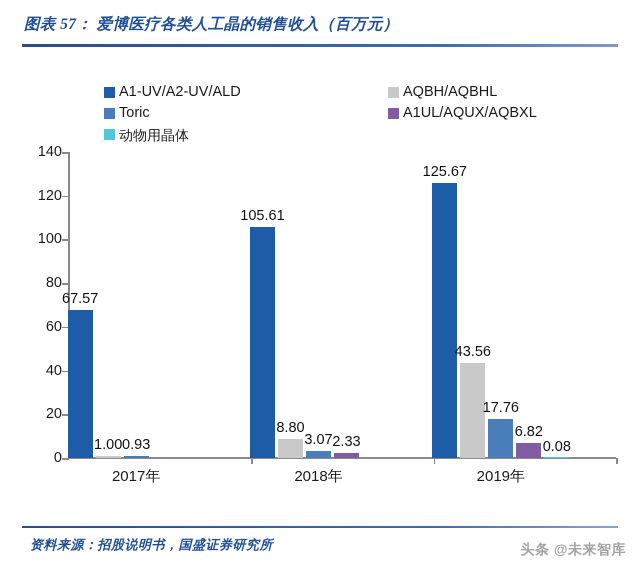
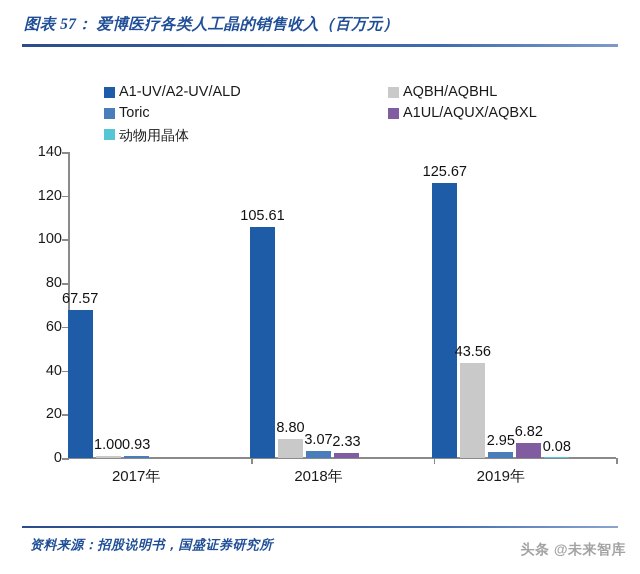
Toric/2019年: 17.76 -> 2.95
